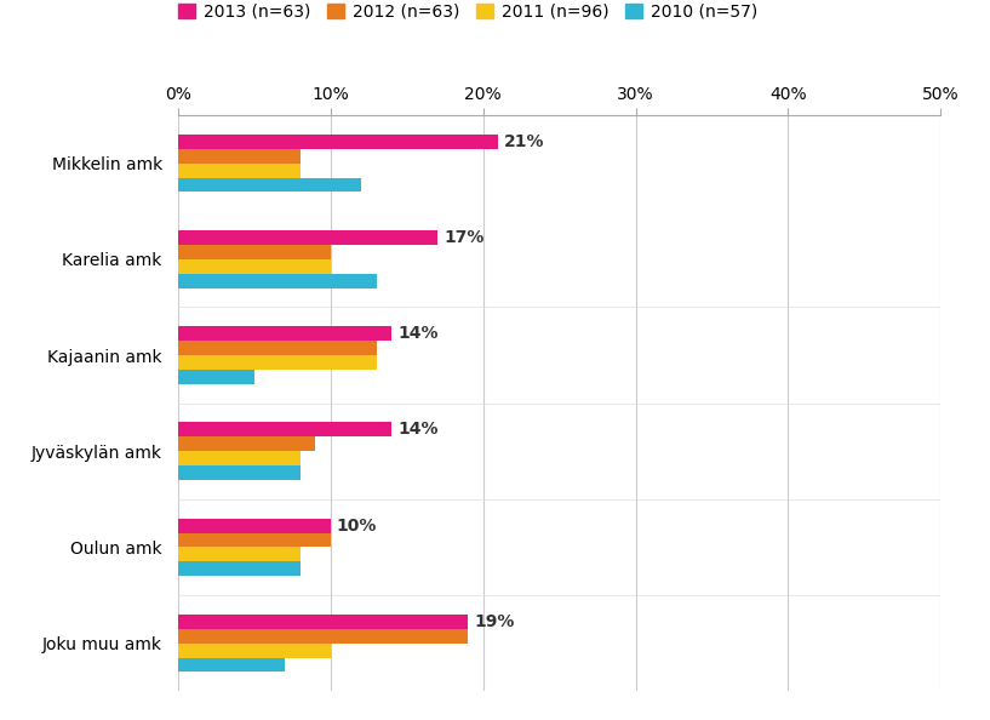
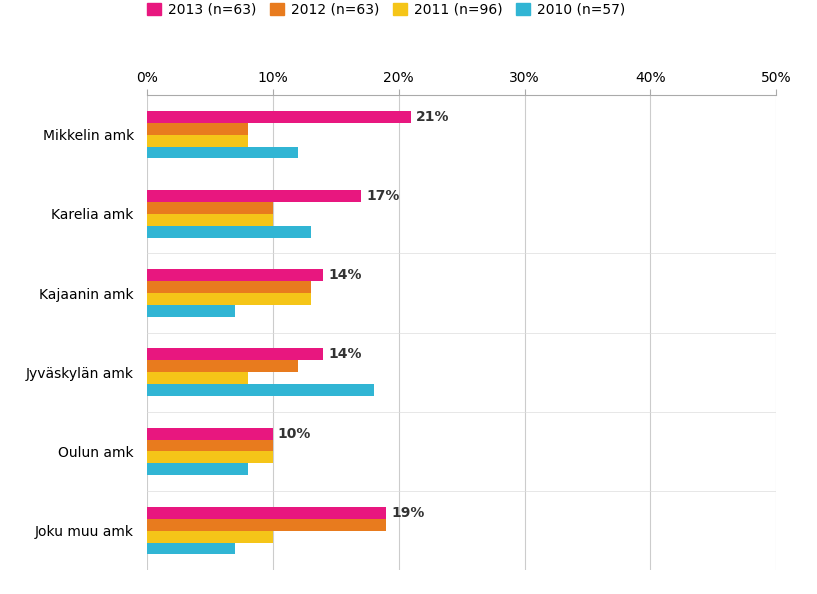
2010 (n=57)/Kajaanin amk: 5% -> 7%
2012 (n=63)/Jyväskylän amk: 9% -> 12%
2010 (n=57)/Jyväskylän amk: 8% -> 18%
2011 (n=96)/Oulun amk: 8% -> 10%
